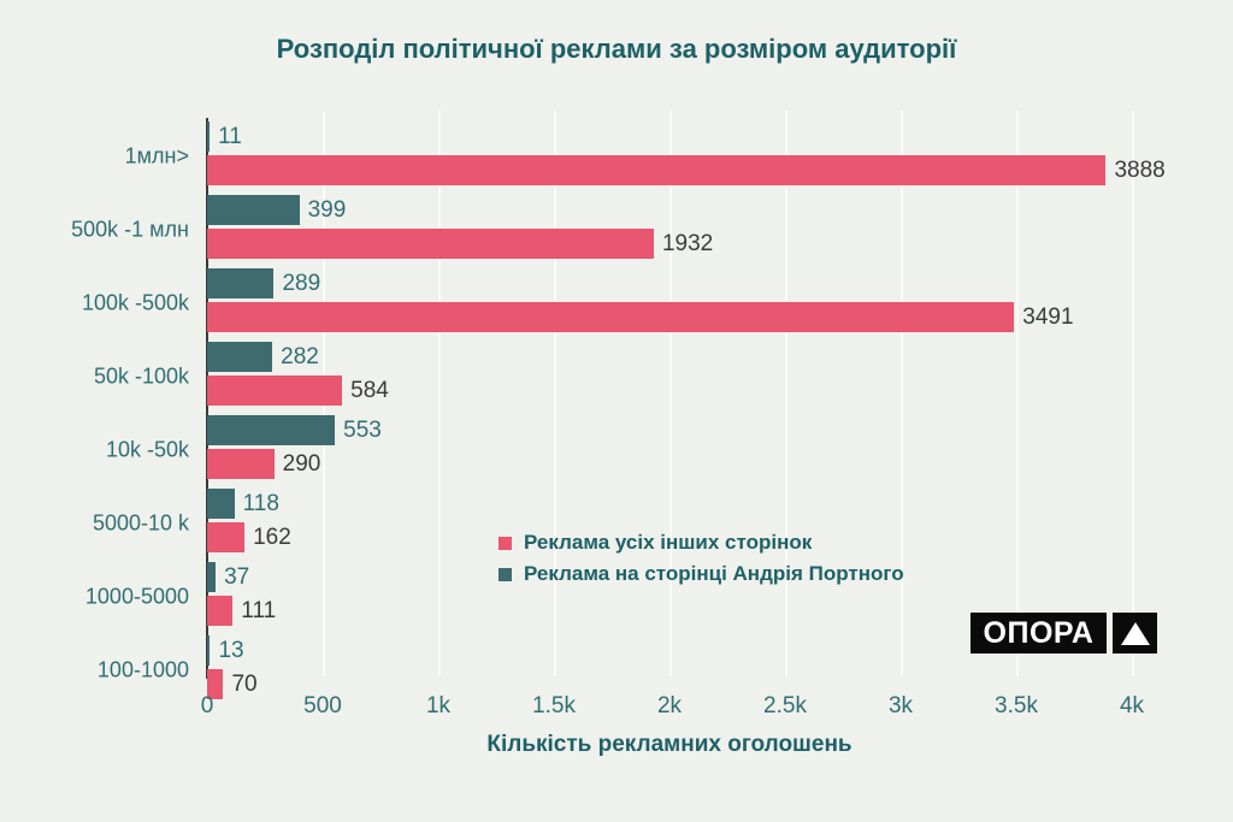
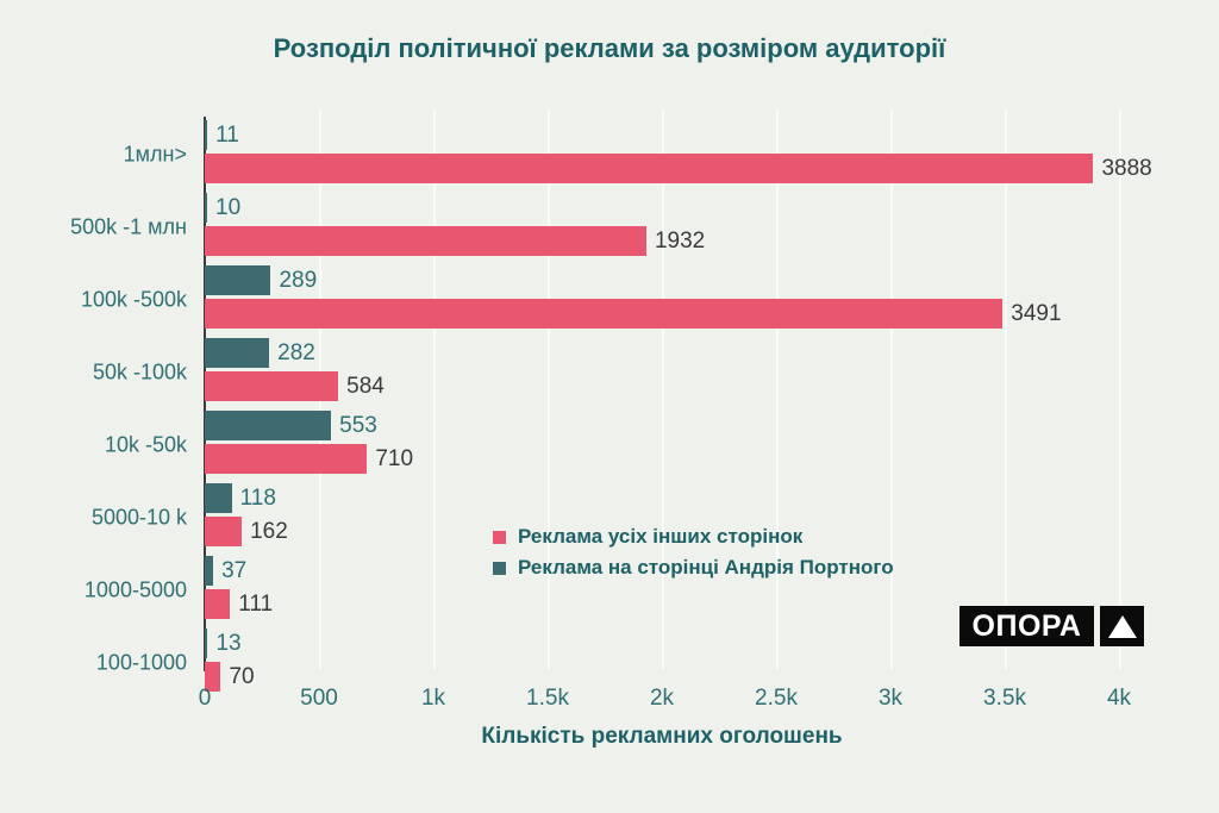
Реклама на сторінці Андрія Портного/500k -1 млн: 399 -> 10
Реклама усіх інших сторінок/10k -50k: 290 -> 710
